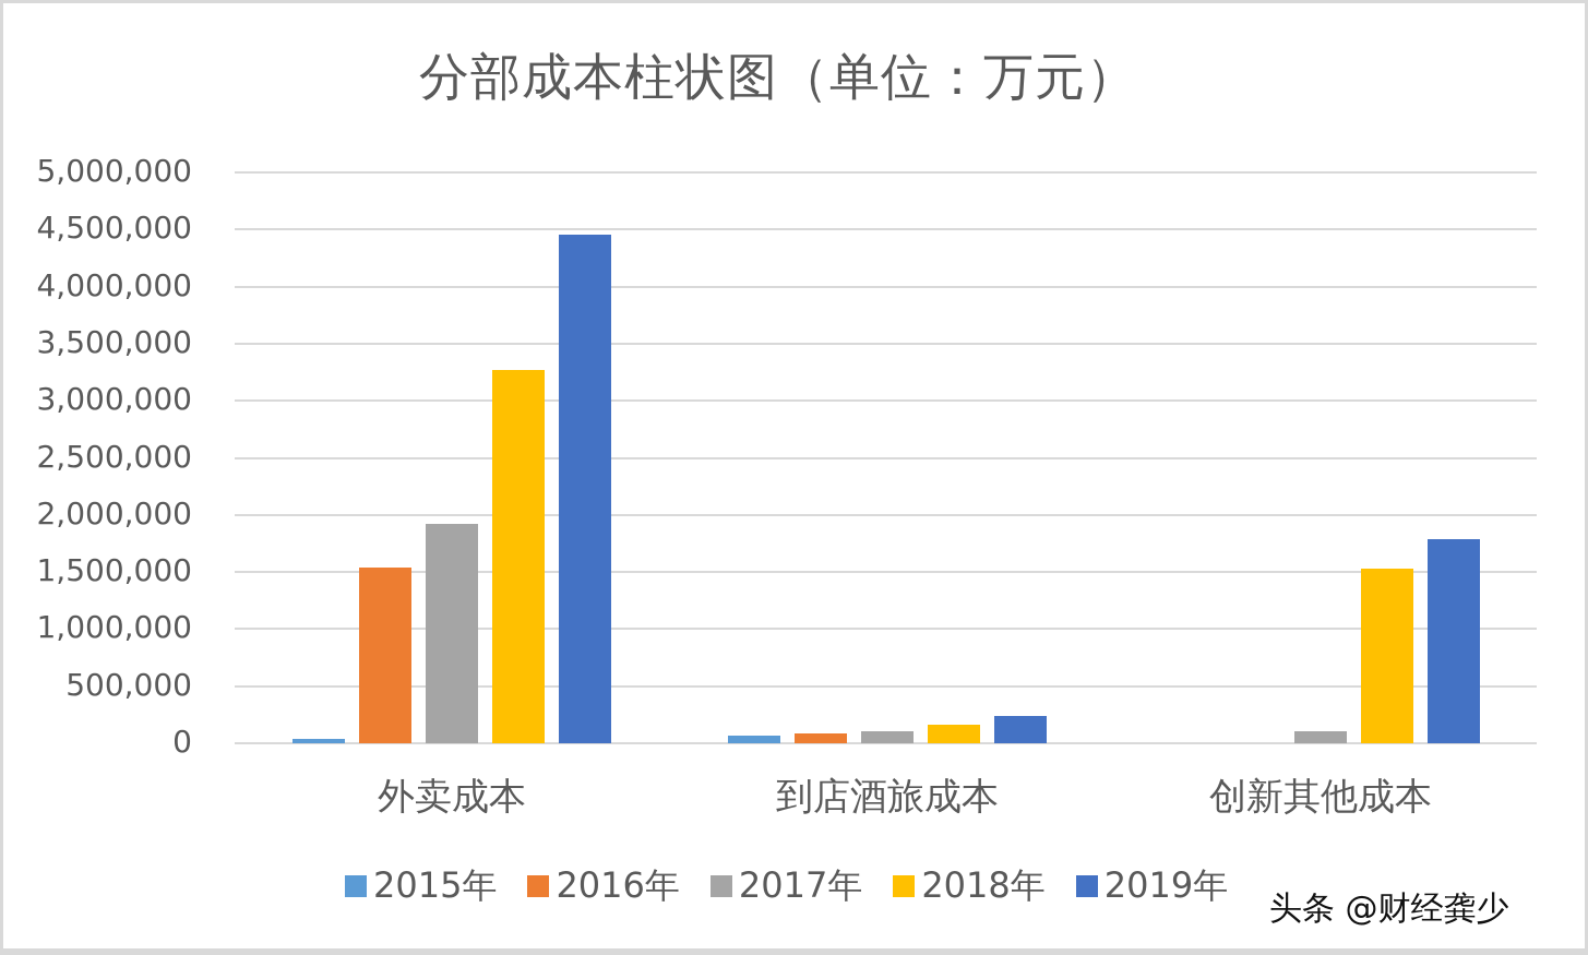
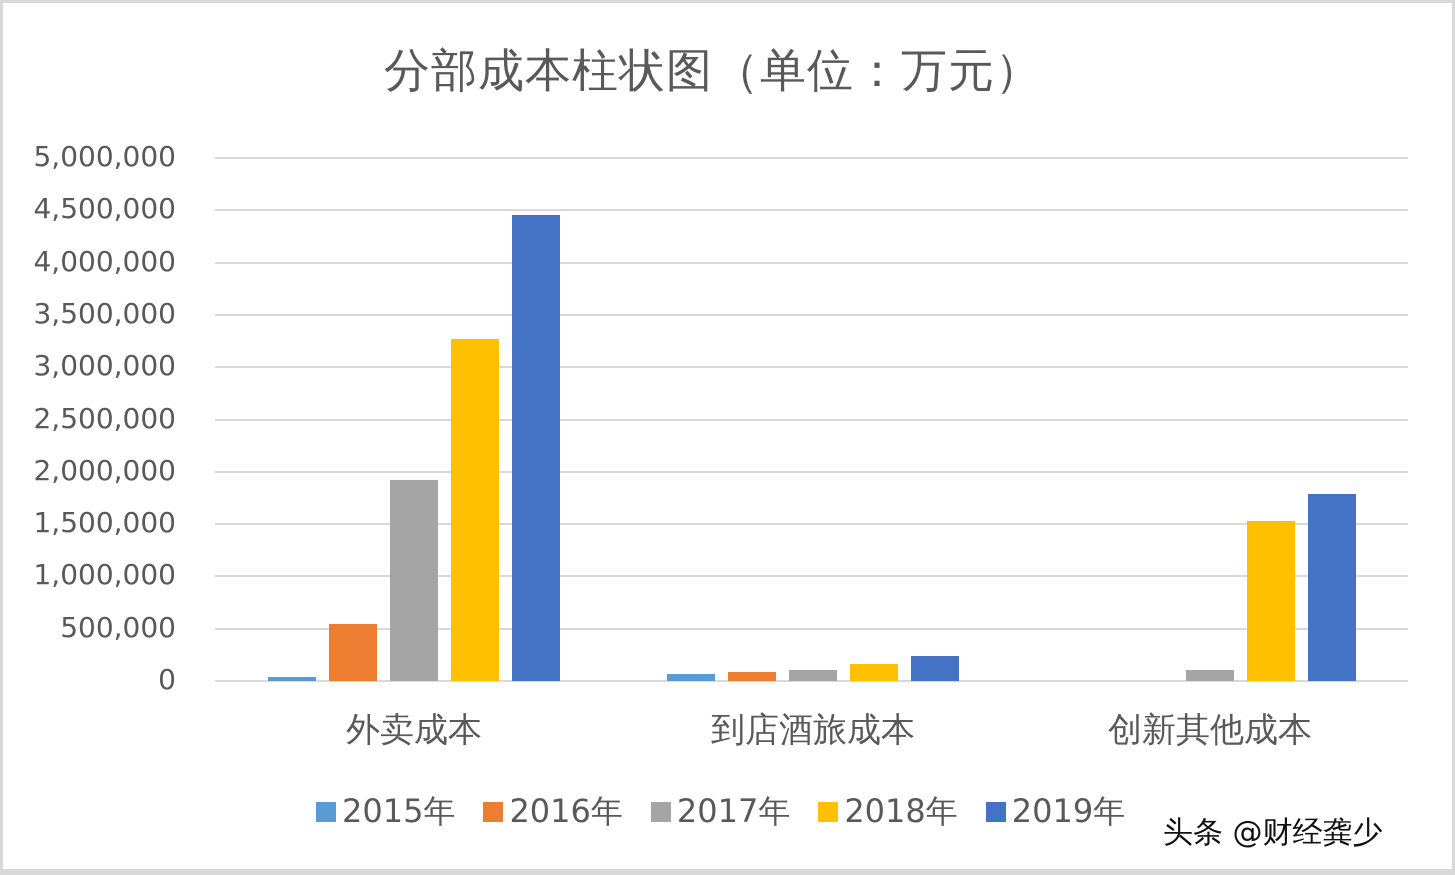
2016年/外卖成本: 1540000 -> 540000
